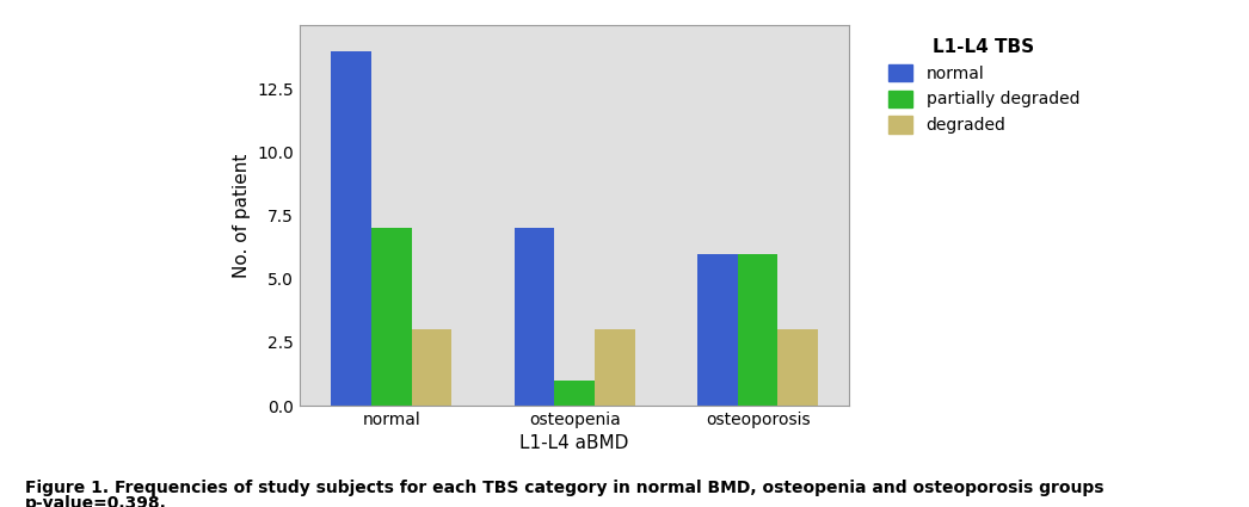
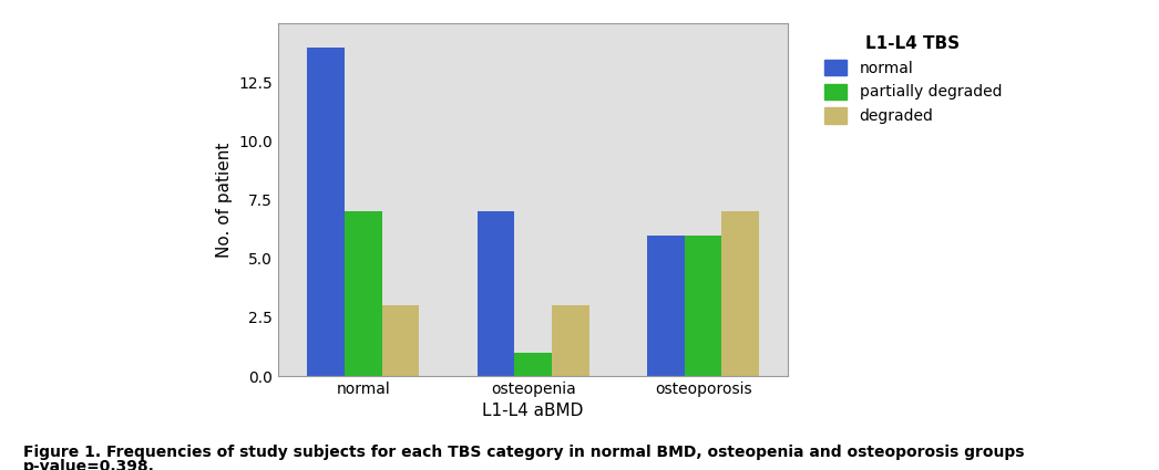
degraded/osteoporosis: 3 -> 7
